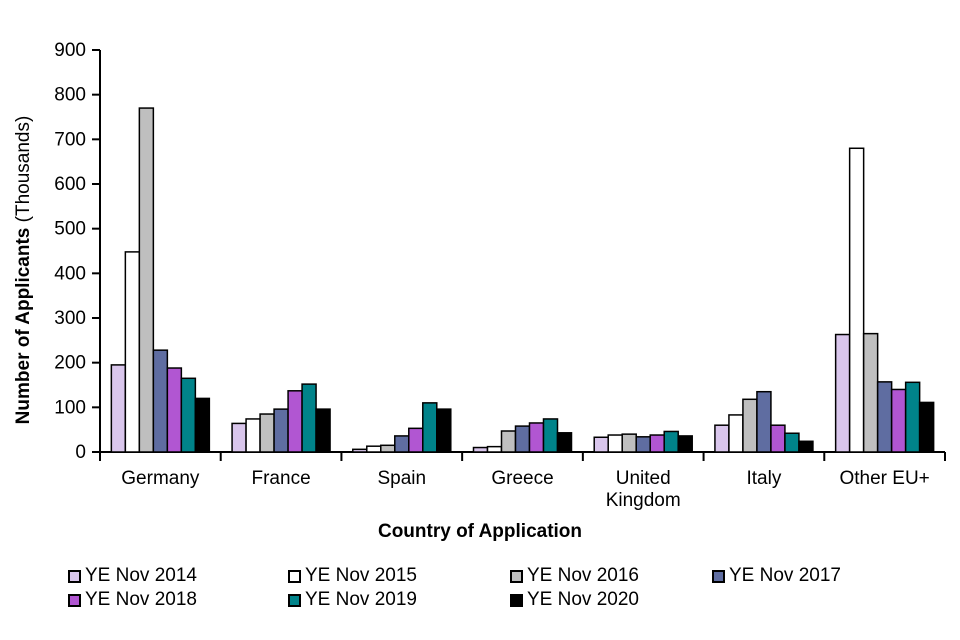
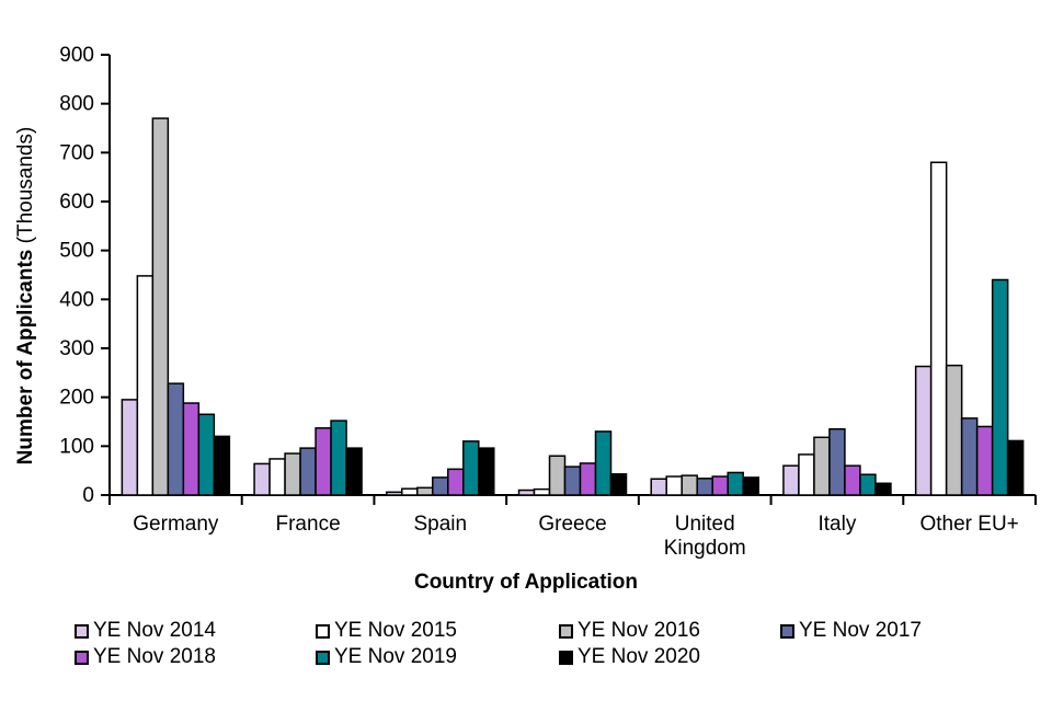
YE Nov 2016/Greece: 50 -> 80
YE Nov 2019/Greece: 70 -> 130
YE Nov 2019/Other EU+: 160 -> 440
